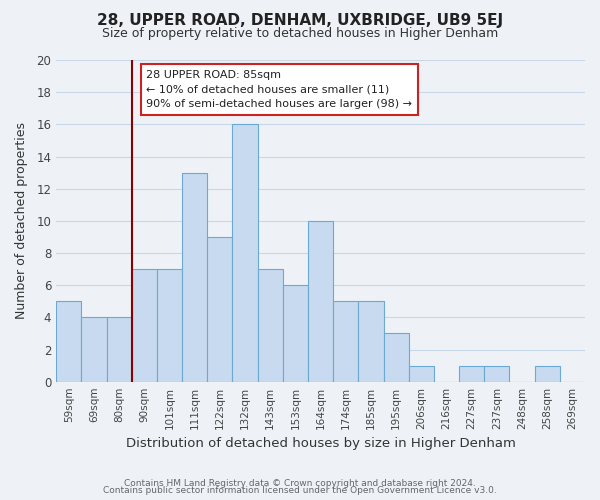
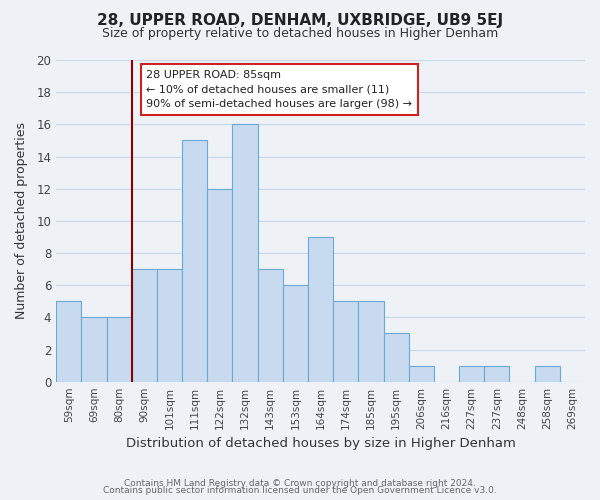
111sqm: 13 -> 15
122sqm: 9 -> 12
164sqm: 10 -> 9
